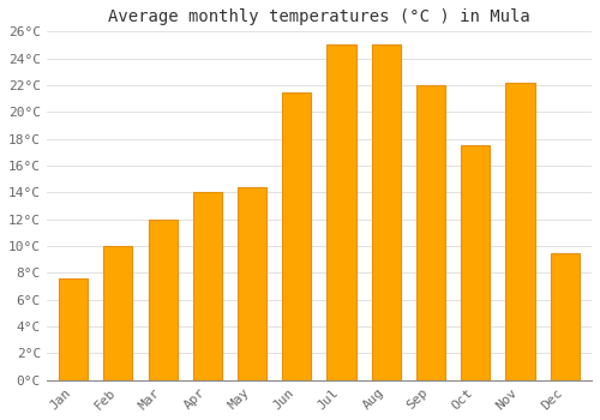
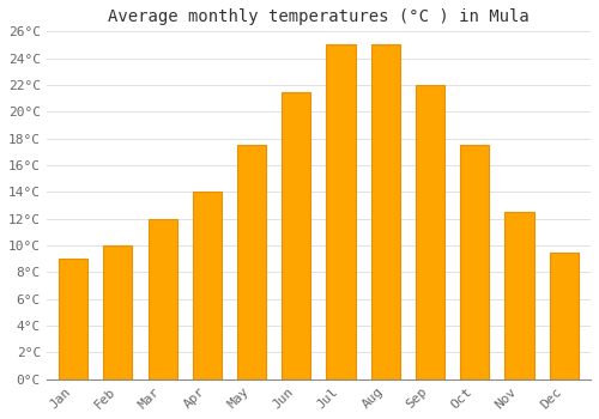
Jan: 7.6°C -> 9.0°C
May: 14.4°C -> 17.5°C
Nov: 22.2°C -> 12.5°C
